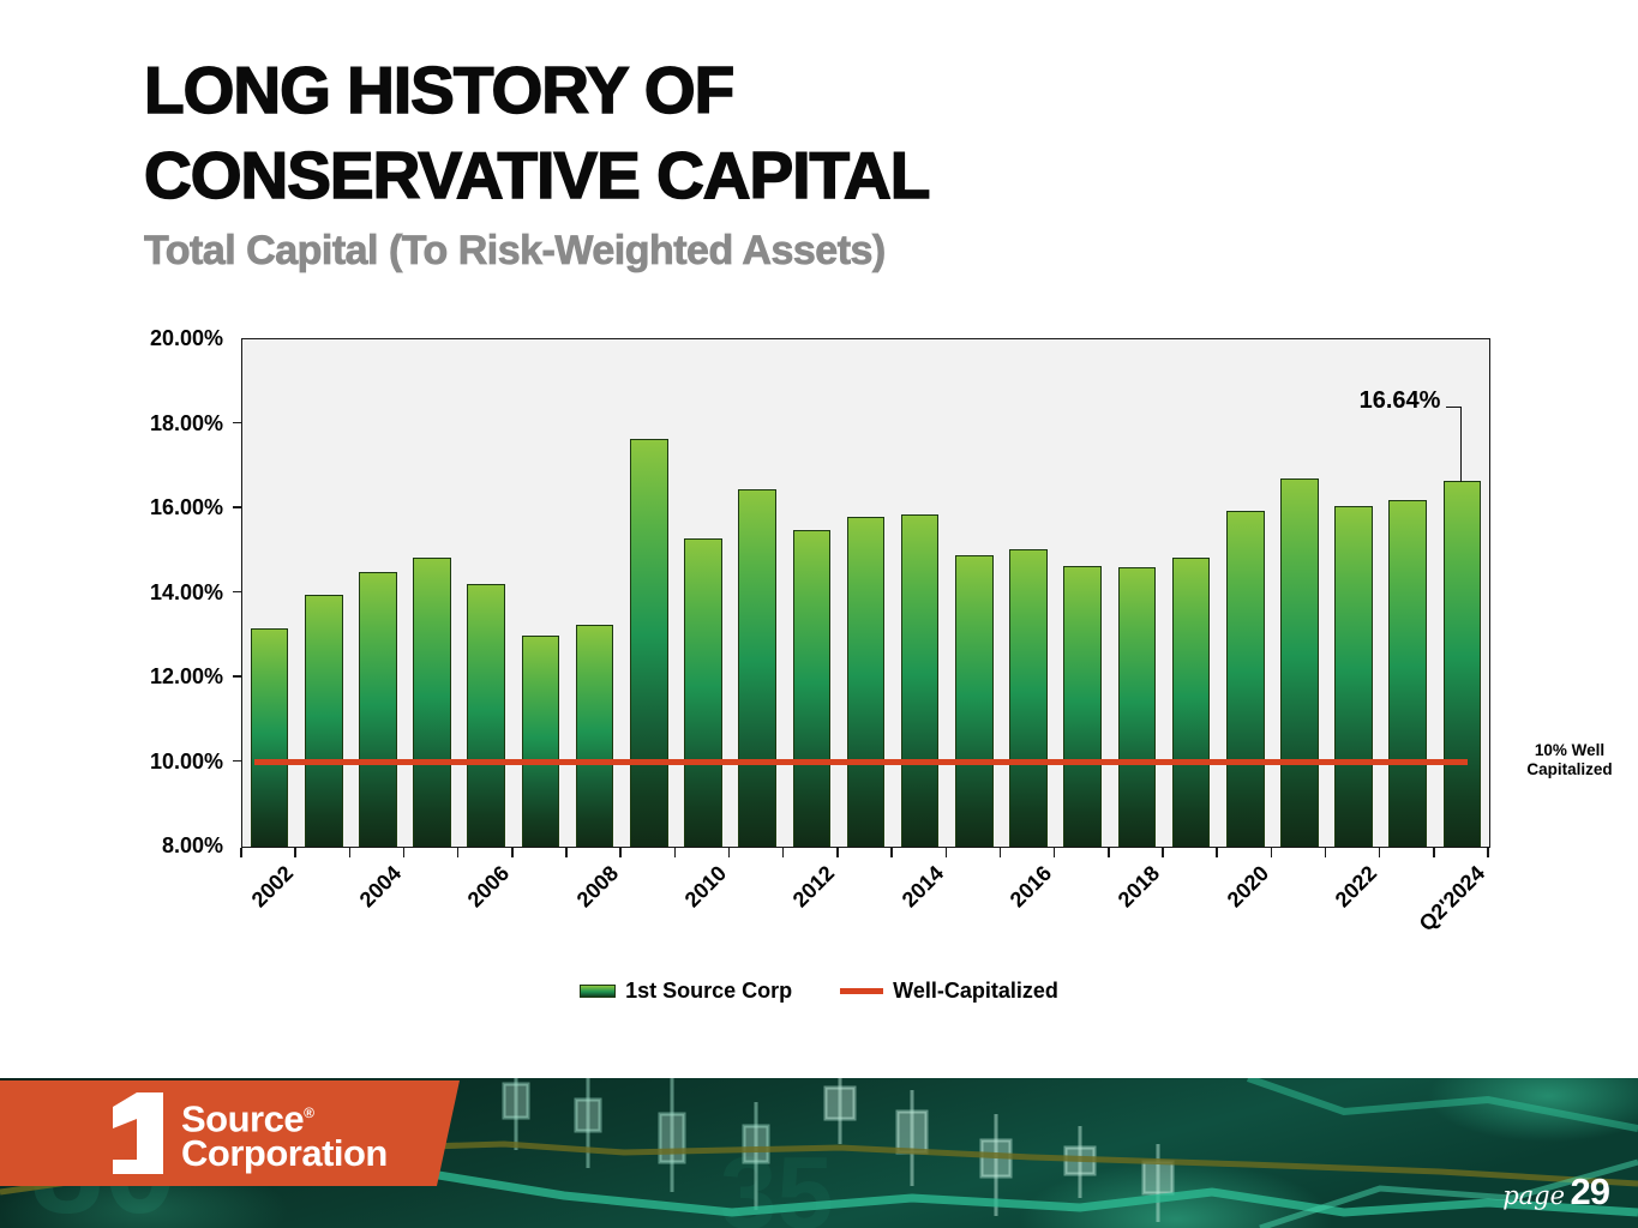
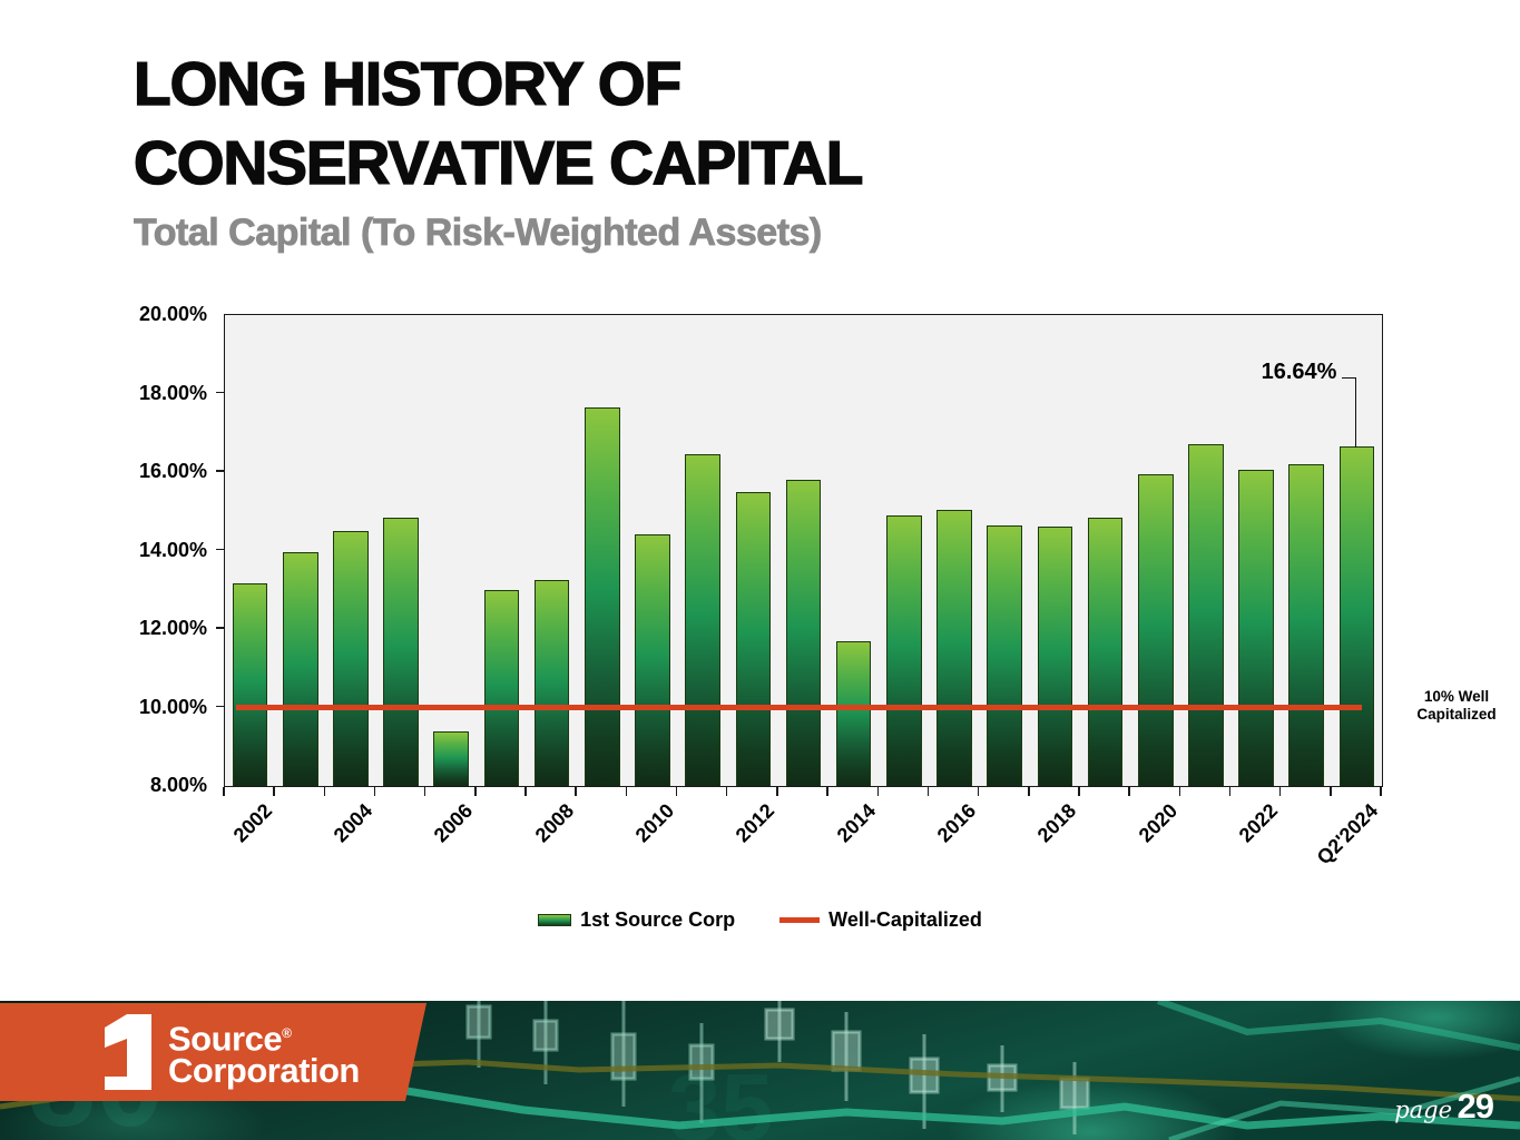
2006: 14.2% -> 9.4%
2010: 15.3% -> 14.4%
2014: 15.8% -> 11.7%
